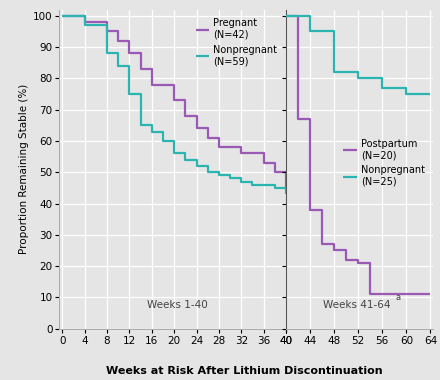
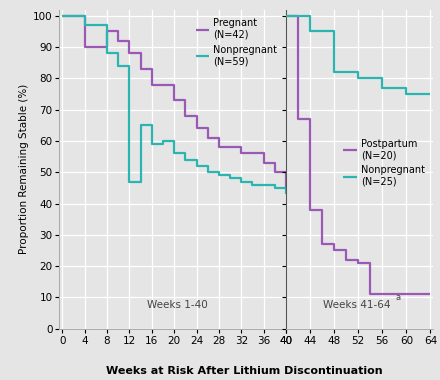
Pregnant (N=42)/4: 98 -> 90
Nonpregnant (N=59)/12: 75 -> 47
Nonpregnant (N=59)/16: 63 -> 59
